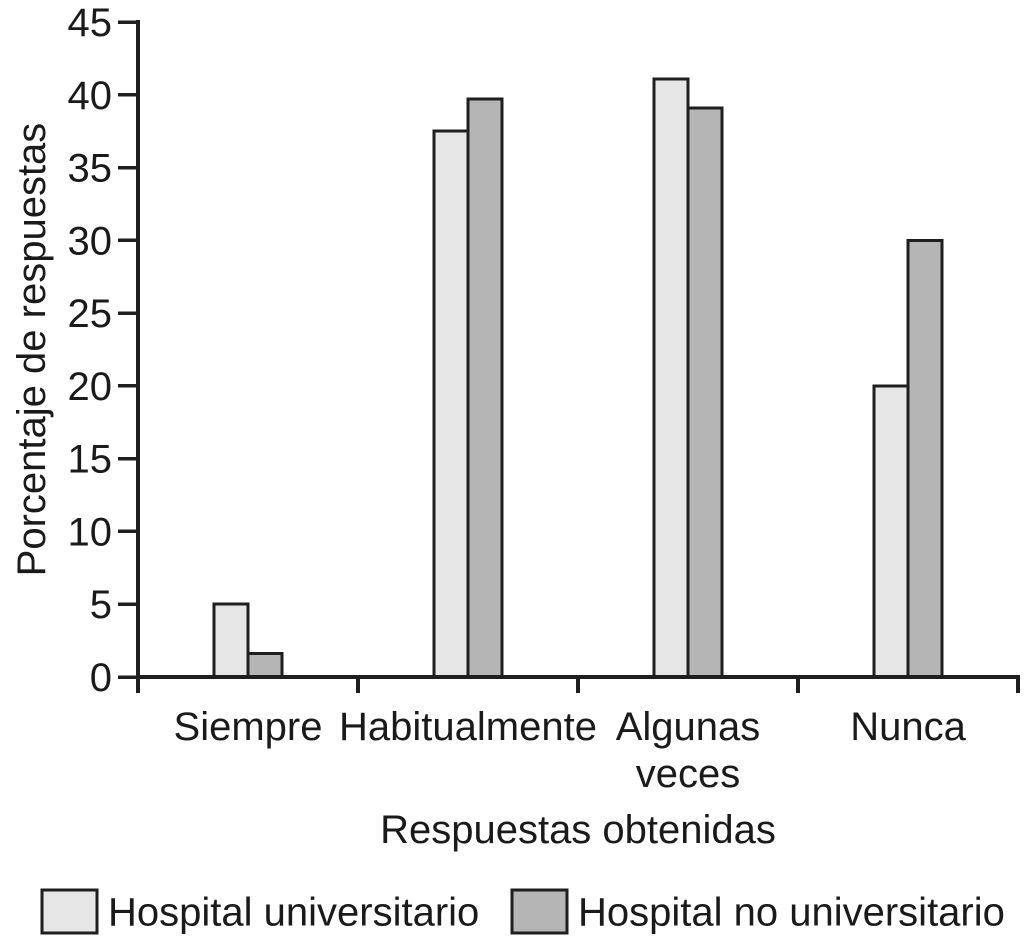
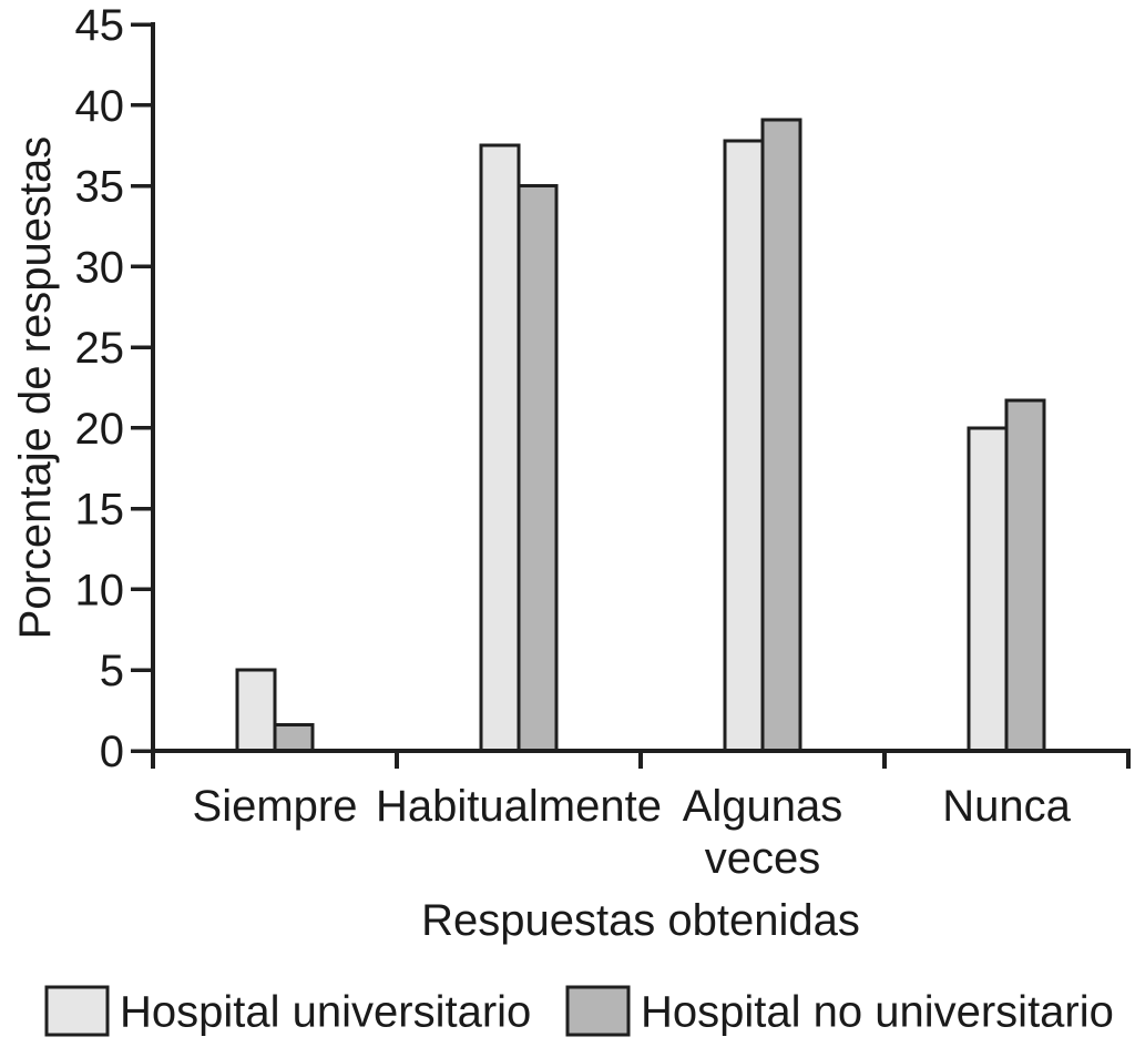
Hospital no universitario/Habitualmente: 39.7 -> 35.0
Hospital universitario/Algunas veces: 41.1 -> 37.8
Hospital no universitario/Nunca: 30.0 -> 21.7
